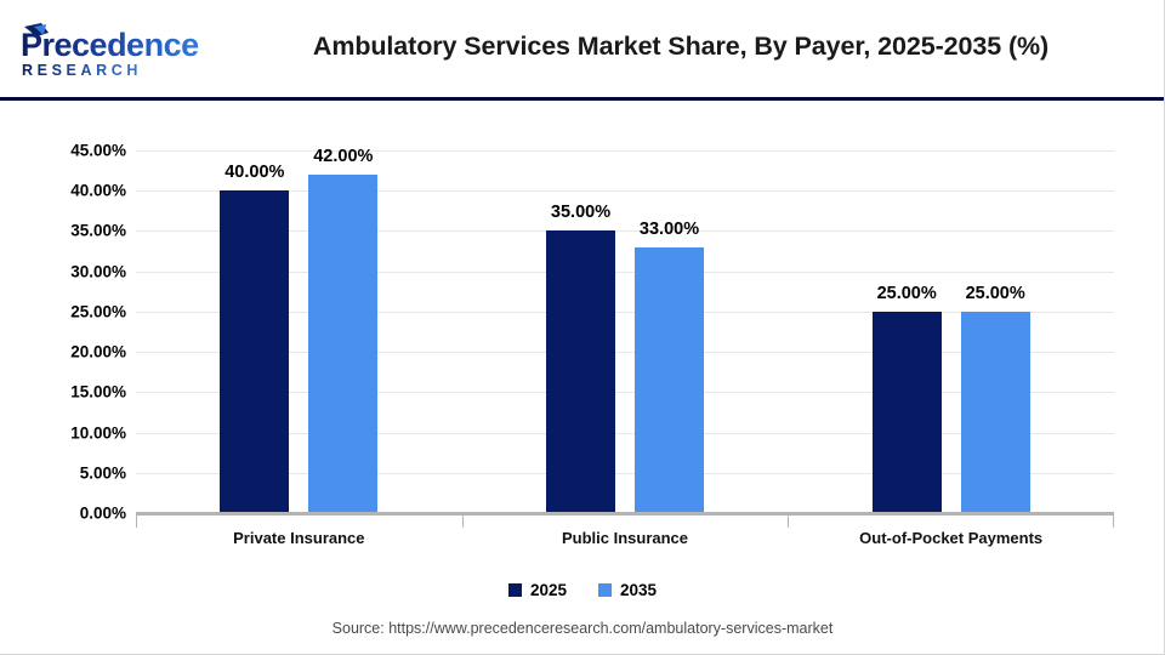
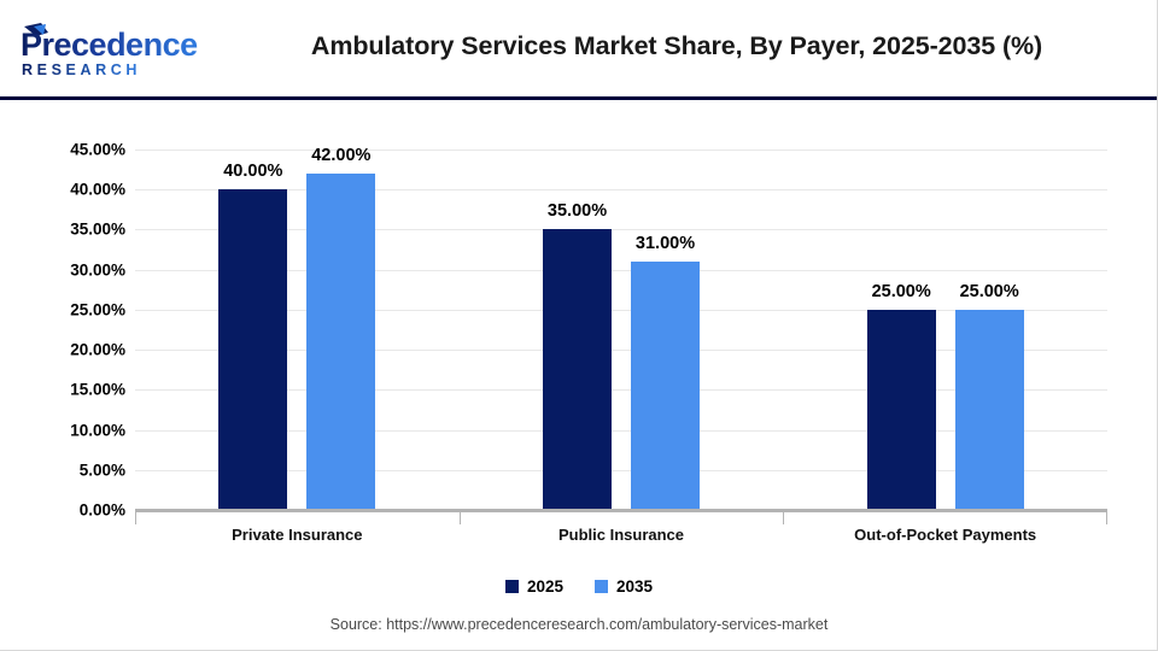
2035/Public Insurance: 33.00% -> 31.00%
